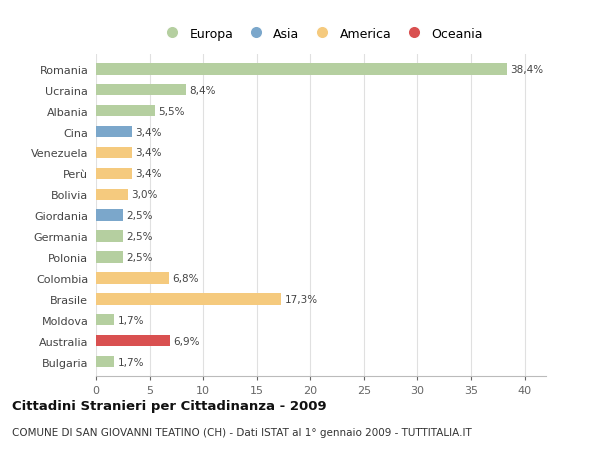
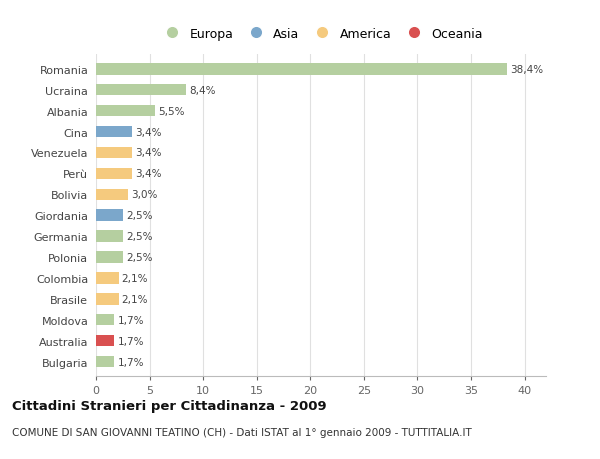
Colombia: 6,8% -> 2,1%
Brasile: 17,3% -> 2,1%
Australia: 6,9% -> 1,7%
